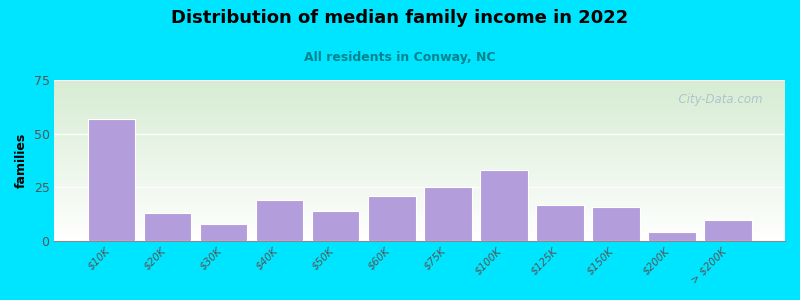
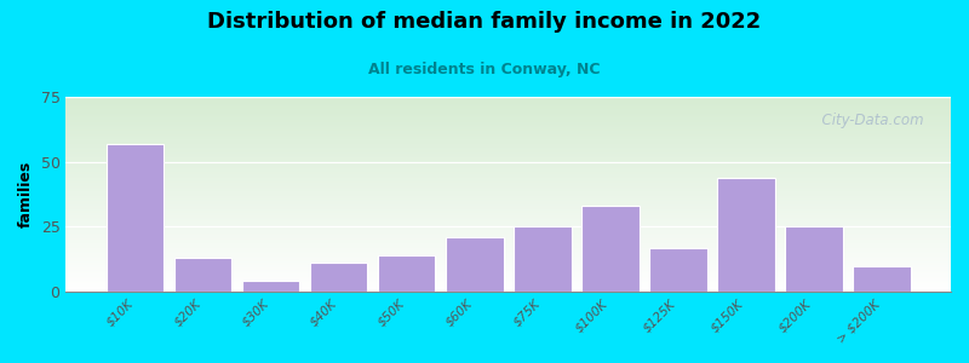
$30K: 8 -> 4
$40K: 19 -> 11
$150K: 16 -> 44
$200K: 4 -> 25
